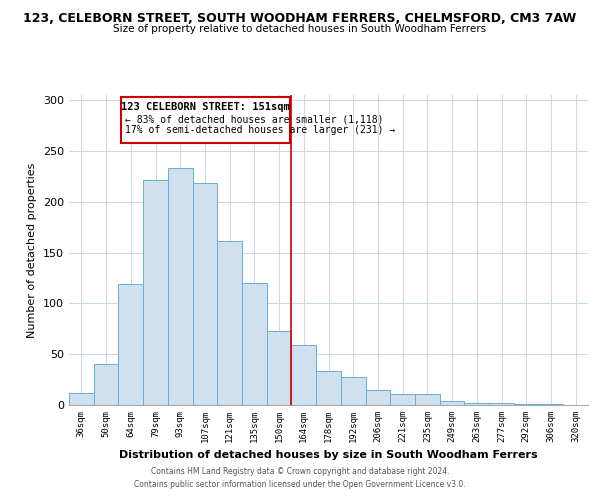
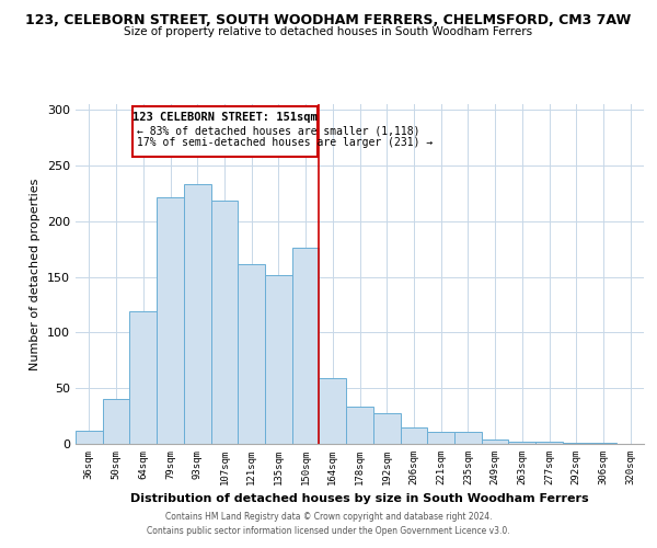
135sqm: 120 -> 152
150sqm: 73 -> 176
